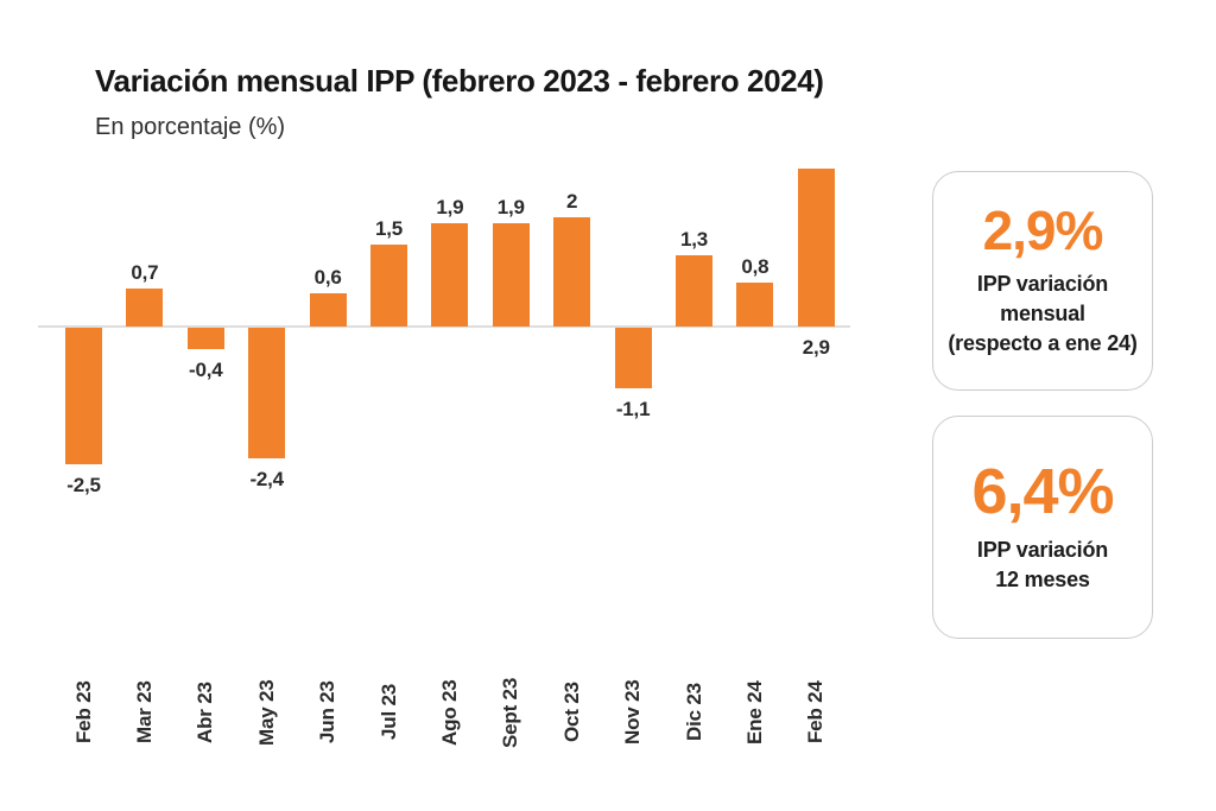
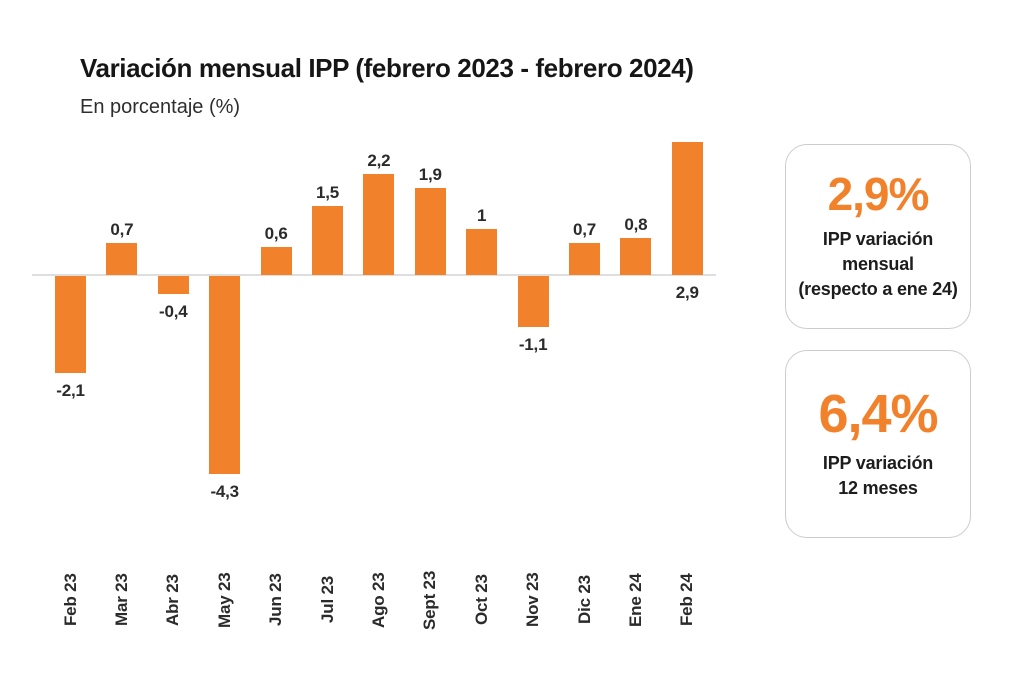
Feb 23: -2,5 -> -2,1
May 23: -2,4 -> -4,3
Ago 23: 1,9 -> 2,2
Oct 23: 2 -> 1
Dic 23: 1,3 -> 0,7
